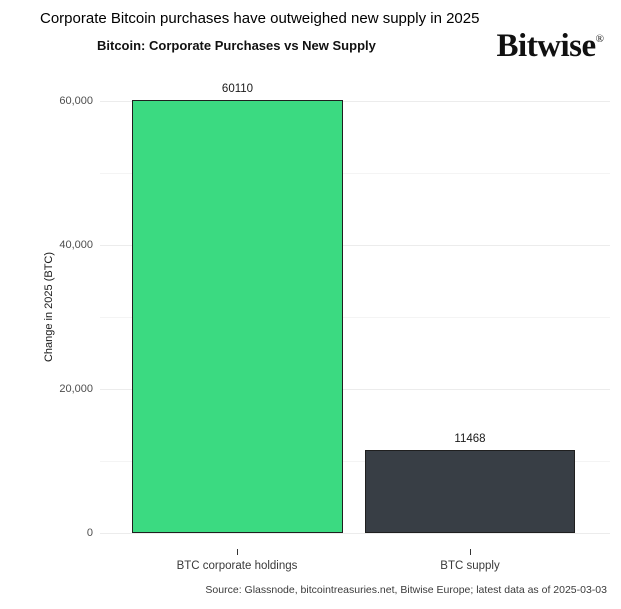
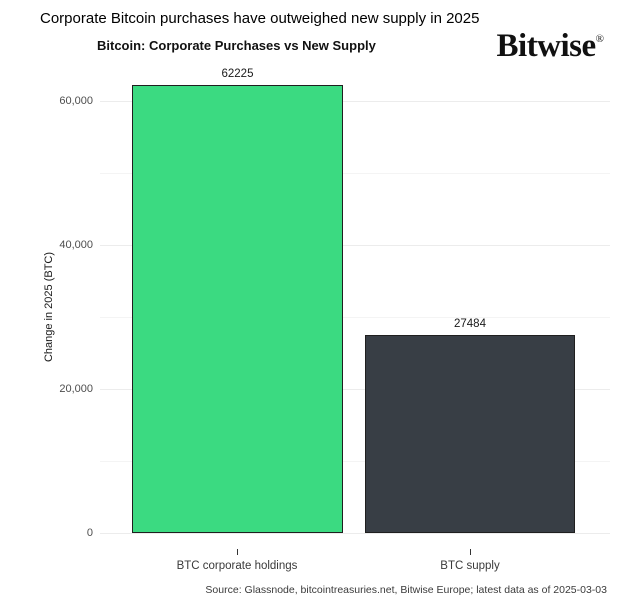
BTC corporate holdings: 60110 -> 62225
BTC supply: 11468 -> 27484
